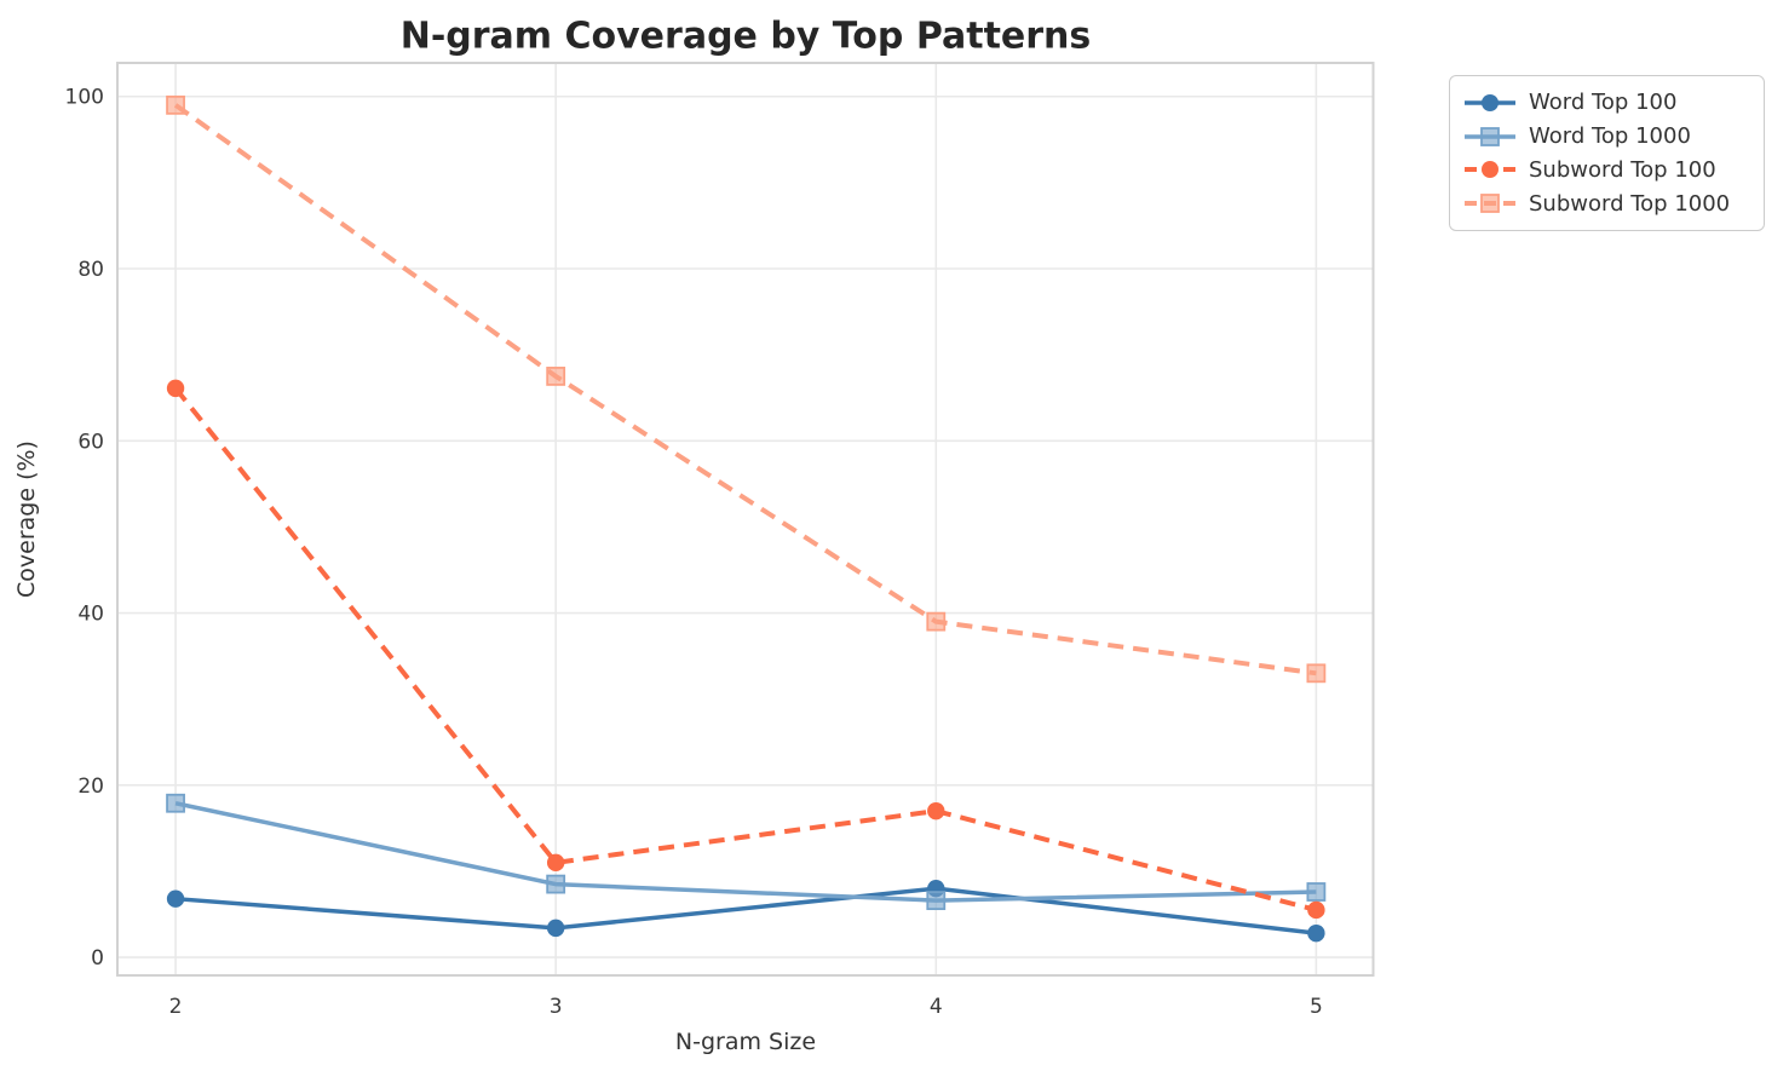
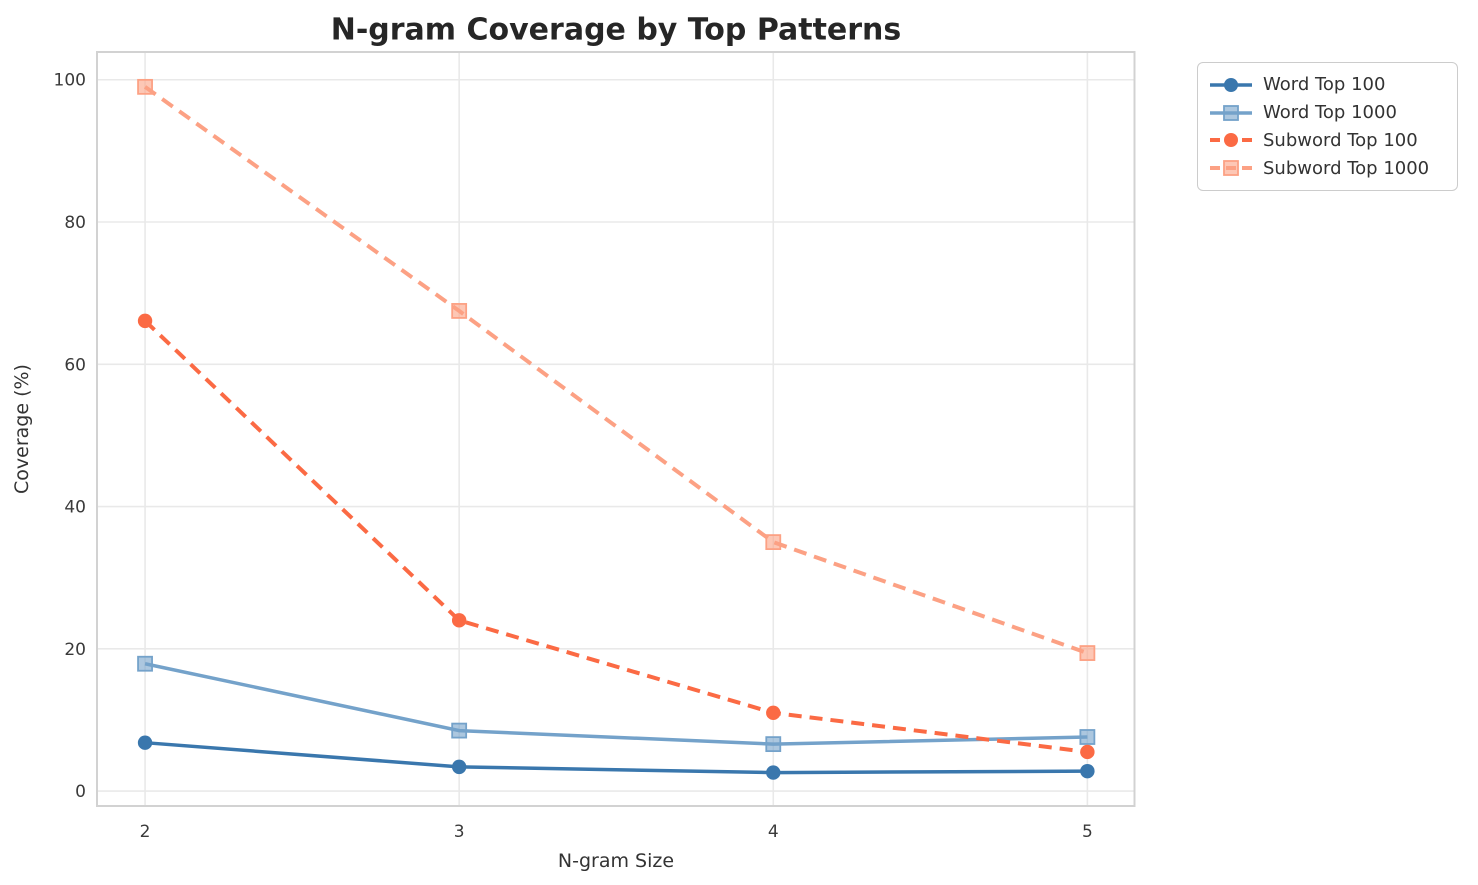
Subword Top 100/3: 11 -> 24
Word Top 100/4: 8 -> 3
Subword Top 100/4: 17 -> 11
Subword Top 1000/4: 39 -> 35
Subword Top 1000/5: 33 -> 19
